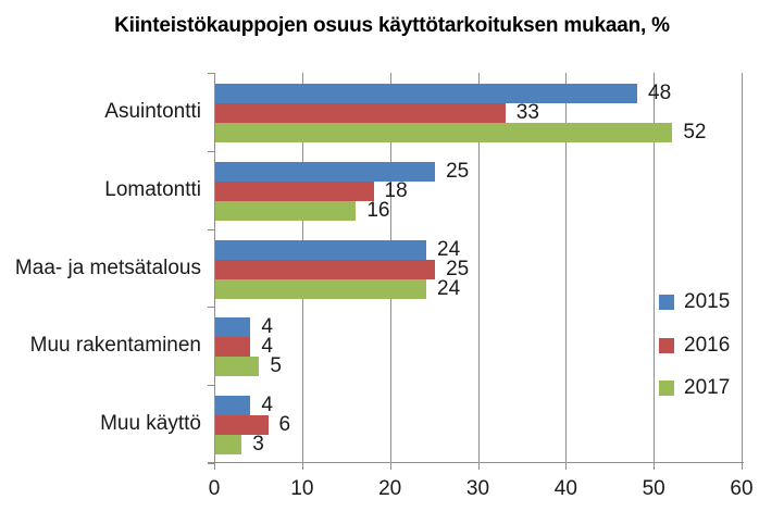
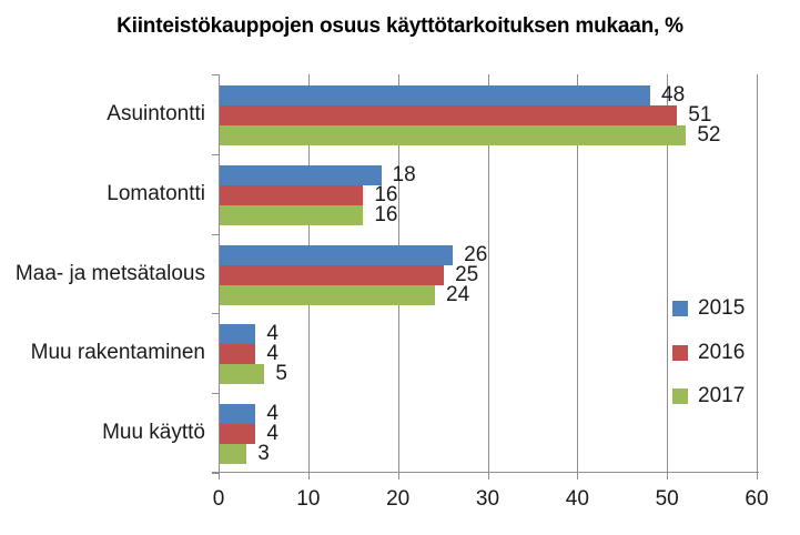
2016/Asuintontti: 33 -> 51
2015/Lomatontti: 25 -> 18
2016/Lomatontti: 18 -> 16
2015/Maa- ja metsätalous: 24 -> 26
2016/Muu käyttö: 6 -> 4
